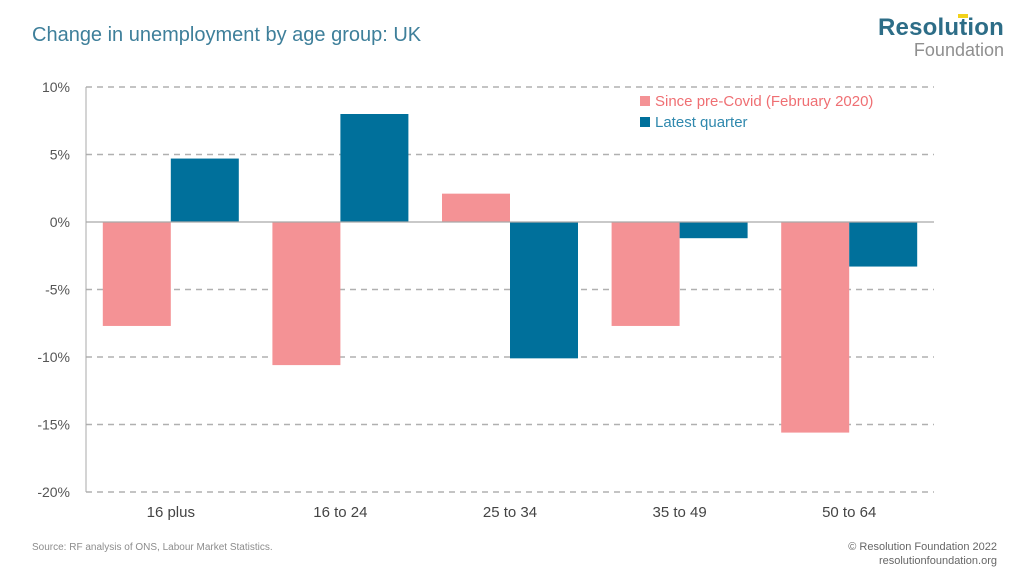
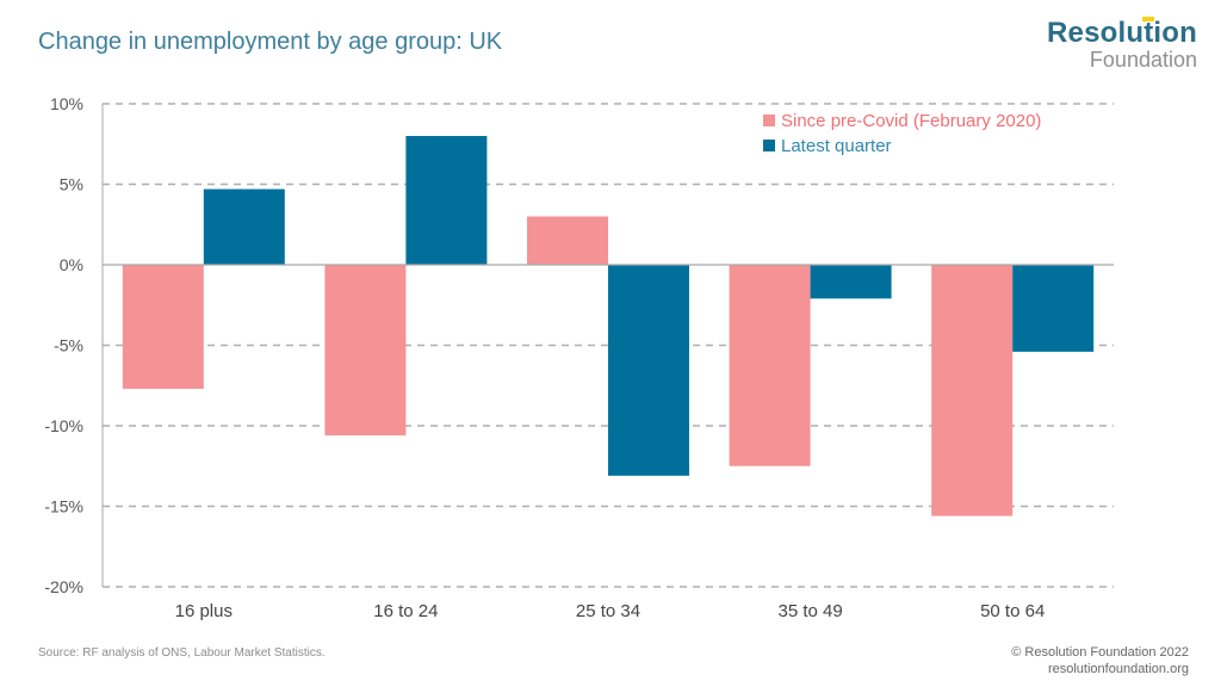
Since pre-Covid (February 2020)/25 to 34: 2.1% -> 3.0%
Latest quarter/25 to 34: -10.1% -> -13.1%
Since pre-Covid (February 2020)/35 to 49: -7.7% -> -12.5%
Latest quarter/35 to 49: -1.2% -> -2.1%
Latest quarter/50 to 64: -3.3% -> -5.4%
